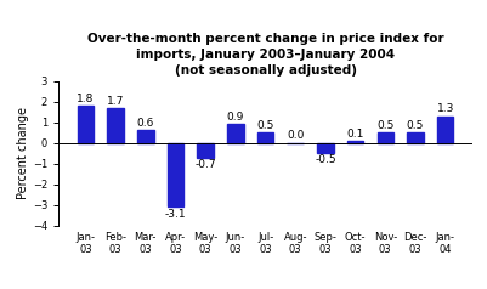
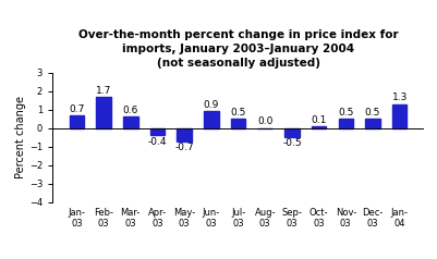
Jan- 03: 1.8 -> 0.7
Apr- 03: -3.1 -> -0.4
